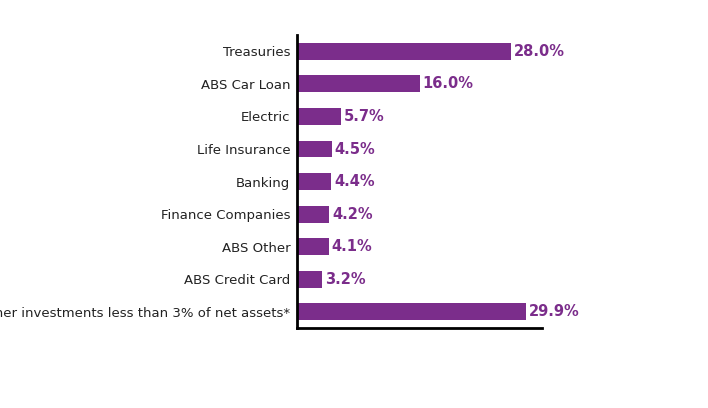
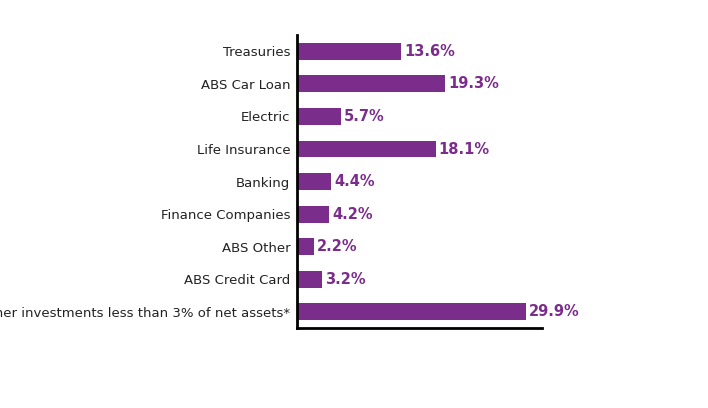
Treasuries: 28.0% -> 13.6%
ABS Car Loan: 16.0% -> 19.3%
Life Insurance: 4.5% -> 18.1%
ABS Other: 4.1% -> 2.2%
